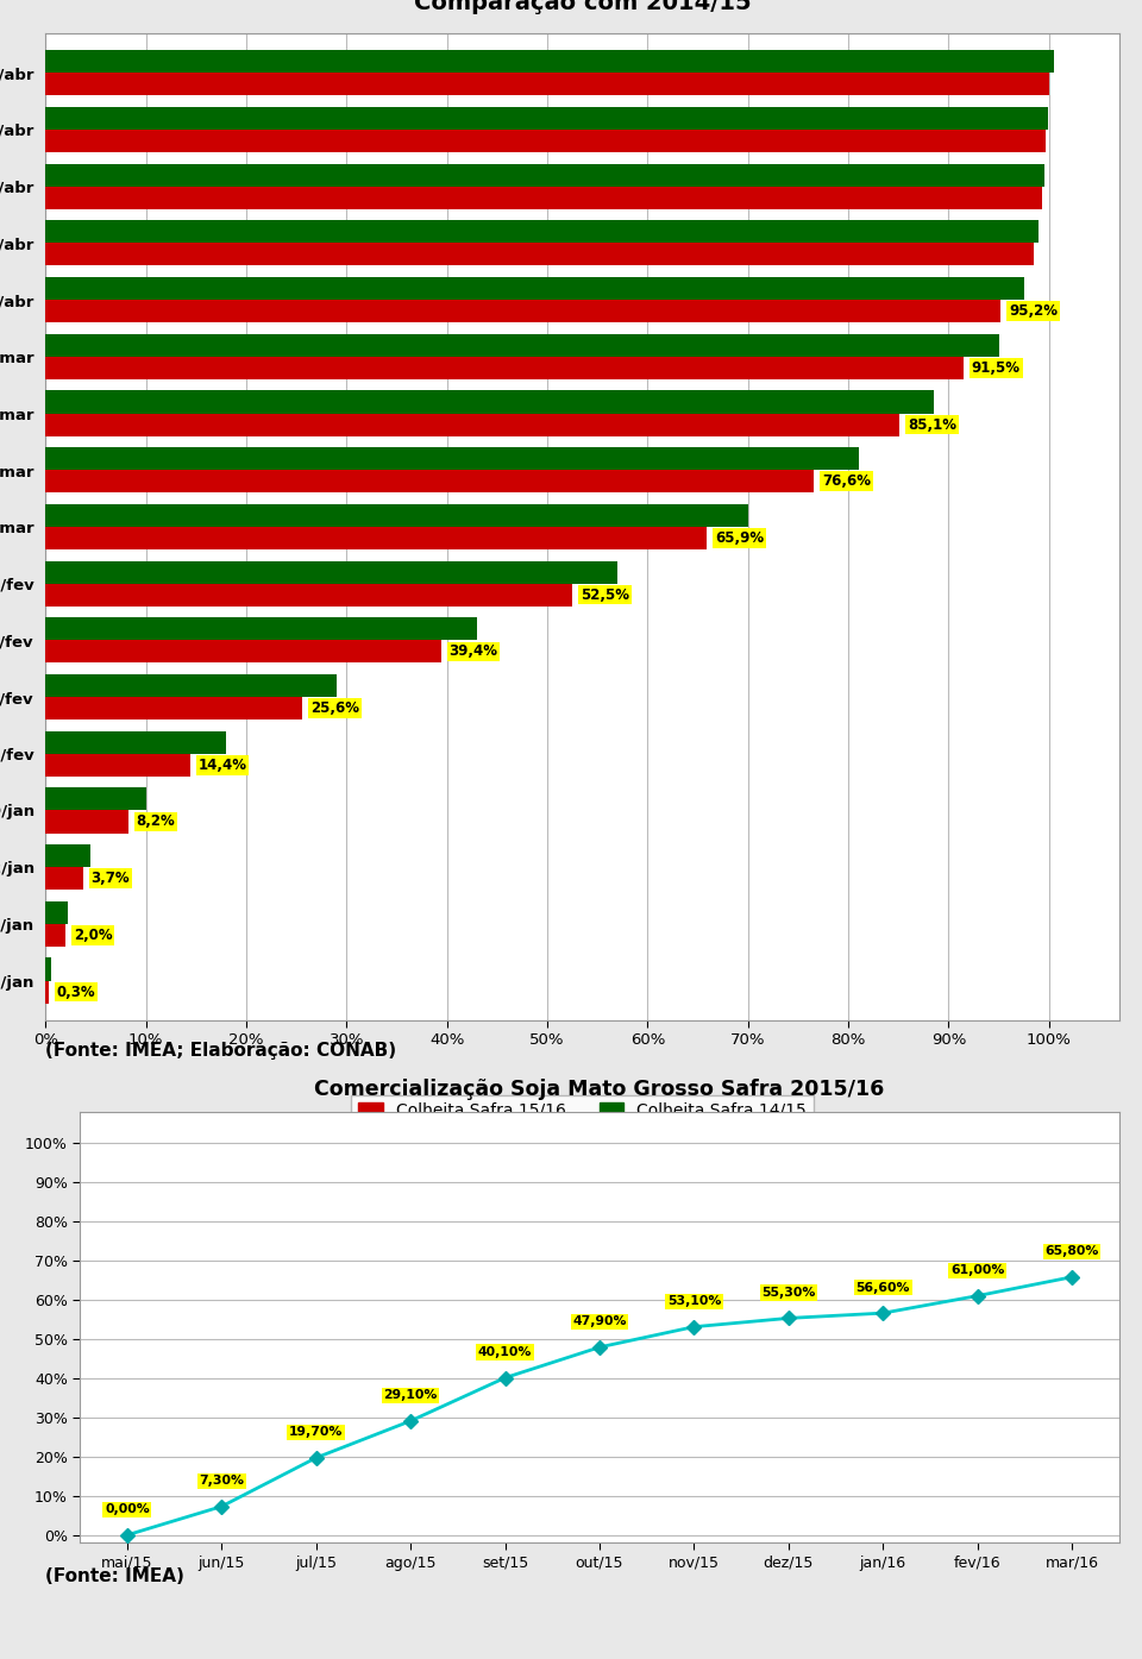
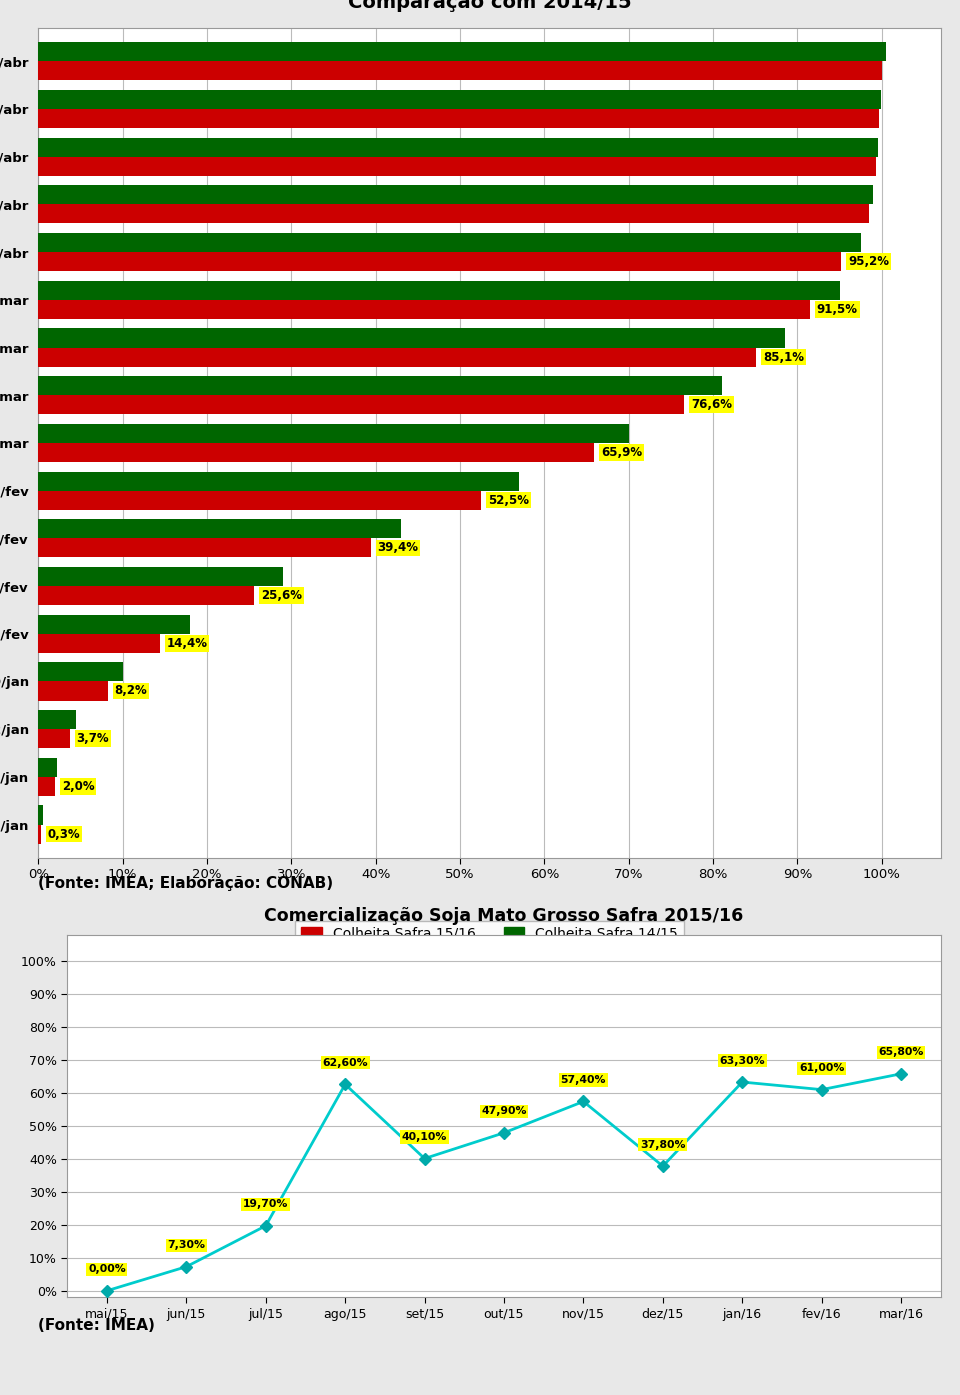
Comercialização Soja Mato Grosso Safra 2015/16/ago/15: 29,10% -> 62,60%
Comercialização Soja Mato Grosso Safra 2015/16/nov/15: 53,10% -> 57,40%
Comercialização Soja Mato Grosso Safra 2015/16/dez/15: 55,30% -> 37,80%
Comercialização Soja Mato Grosso Safra 2015/16/jan/16: 56,60% -> 63,30%
